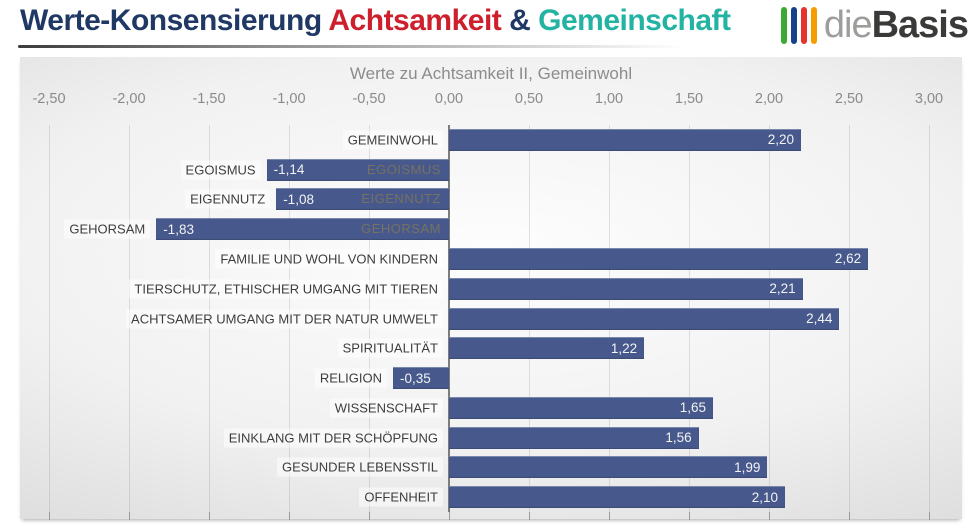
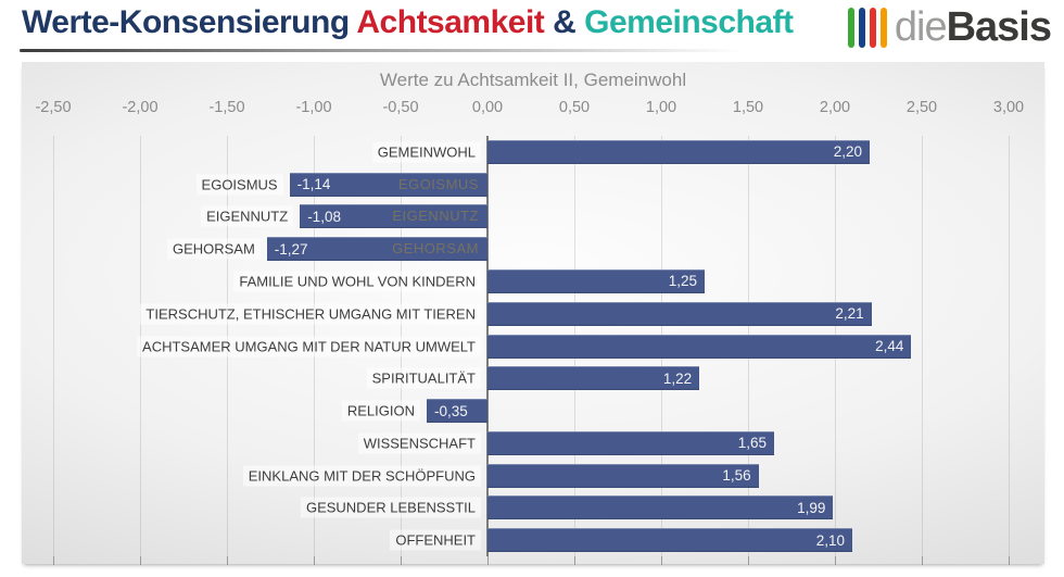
GEHORSAM: -1,83 -> -1,27
FAMILIE UND WOHL VON KINDERN: 2,62 -> 1,25
